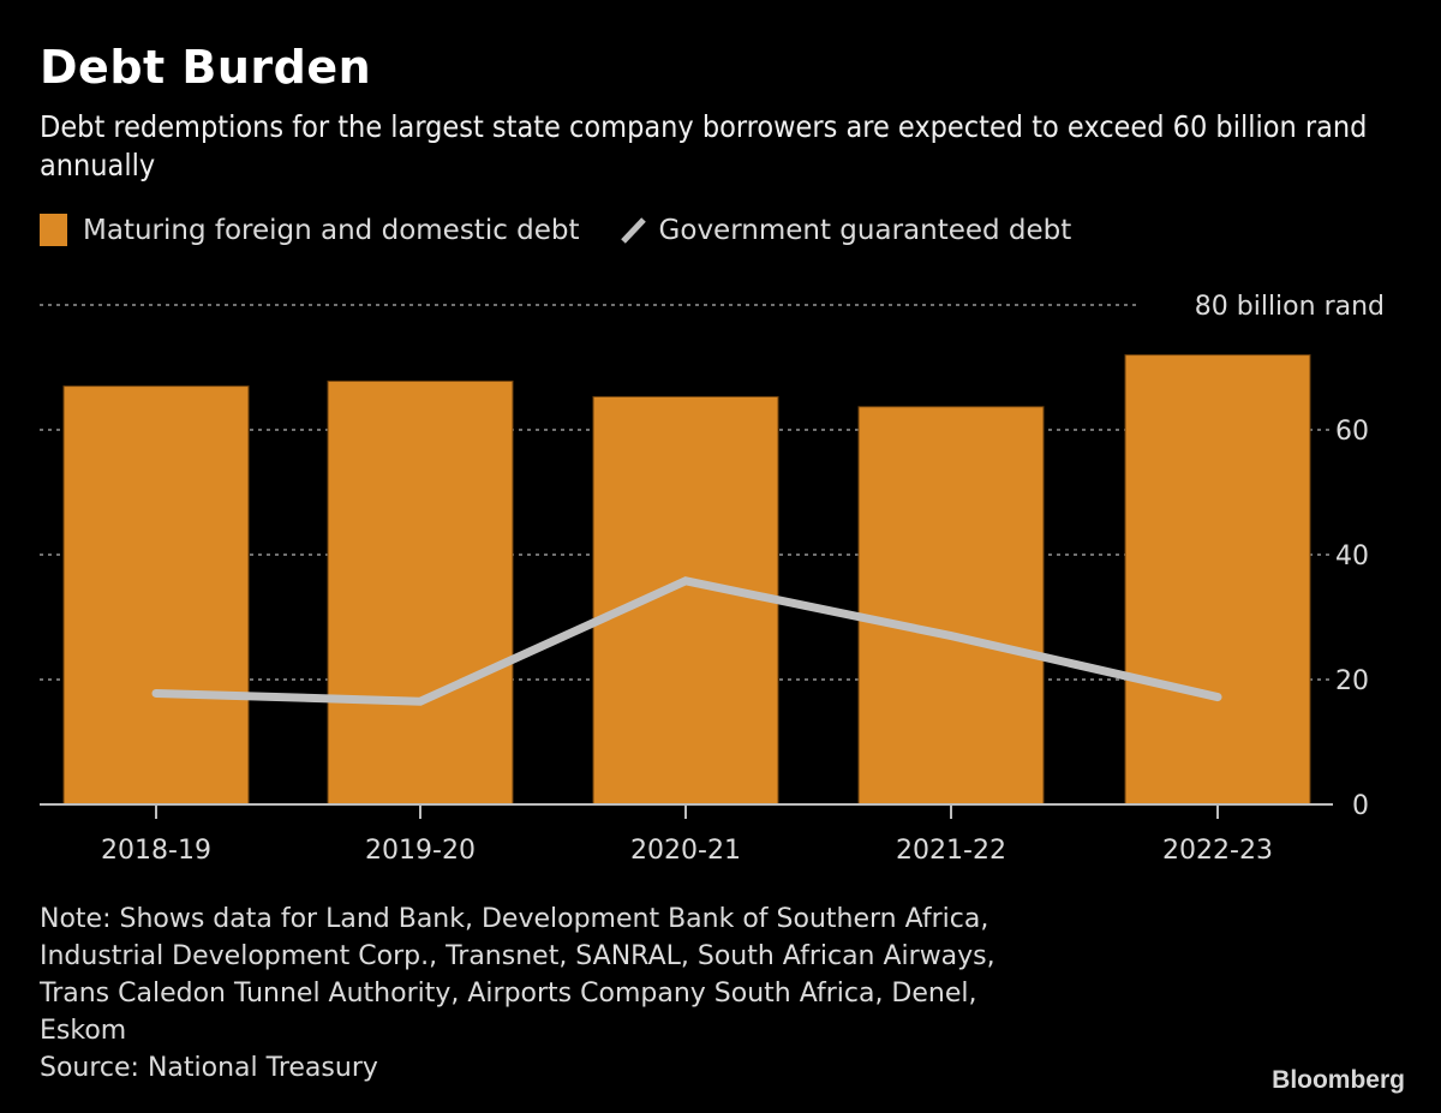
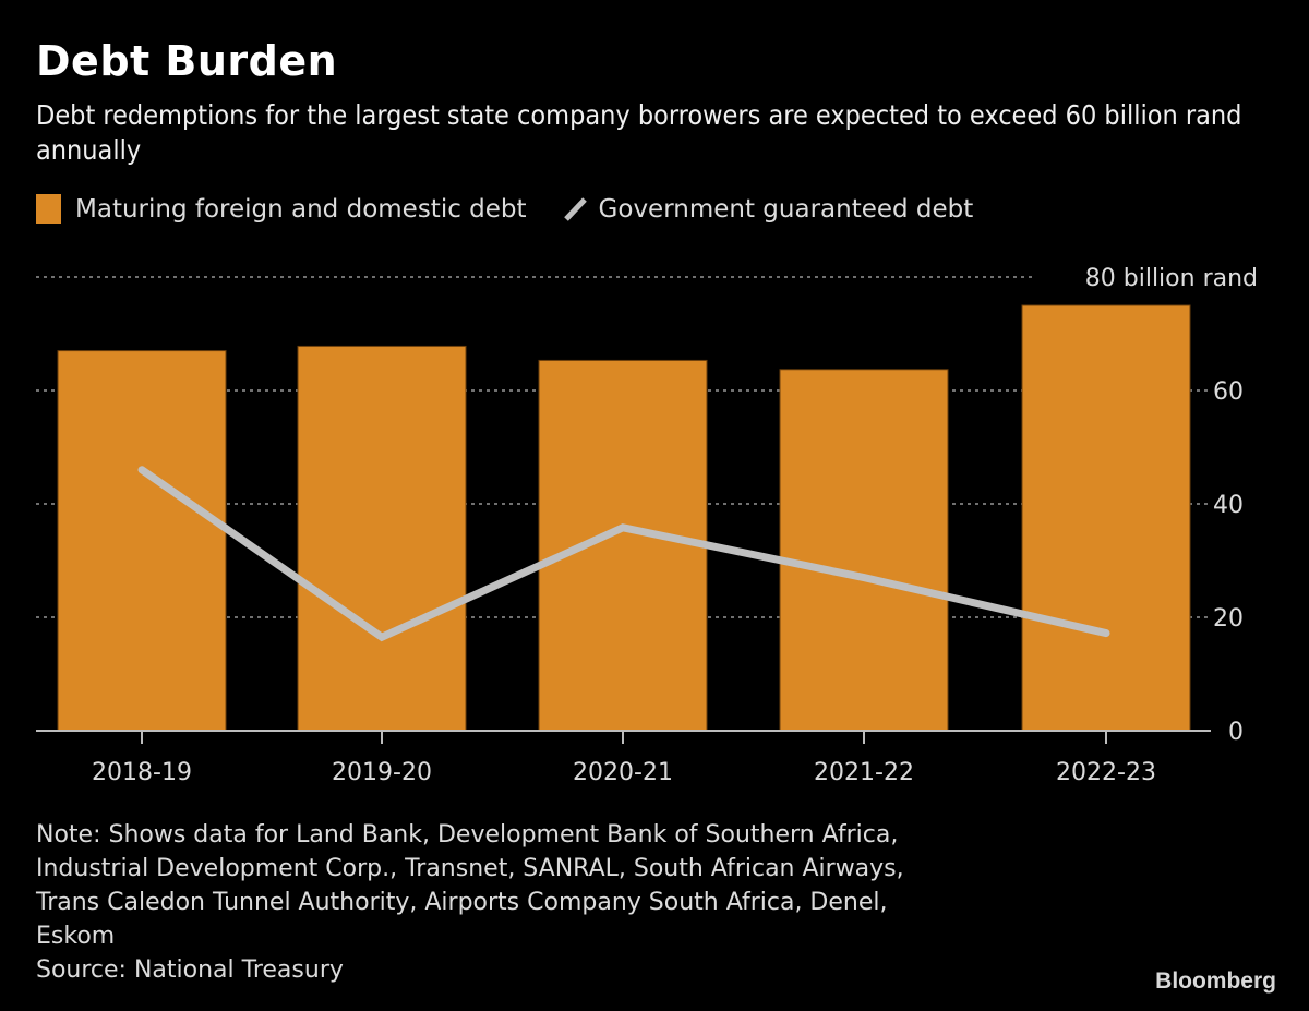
Government guaranteed debt/2018-19: 18 -> 46
Maturing foreign and domestic debt/2022-23: 72 -> 75
